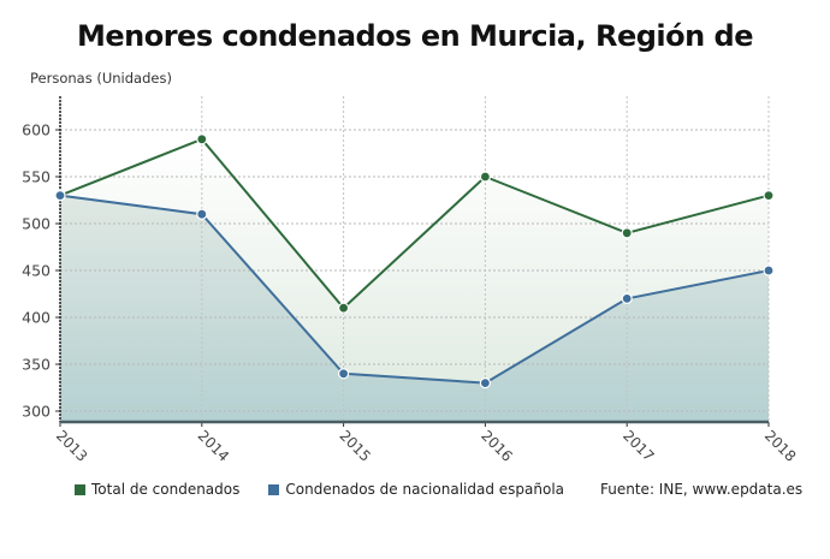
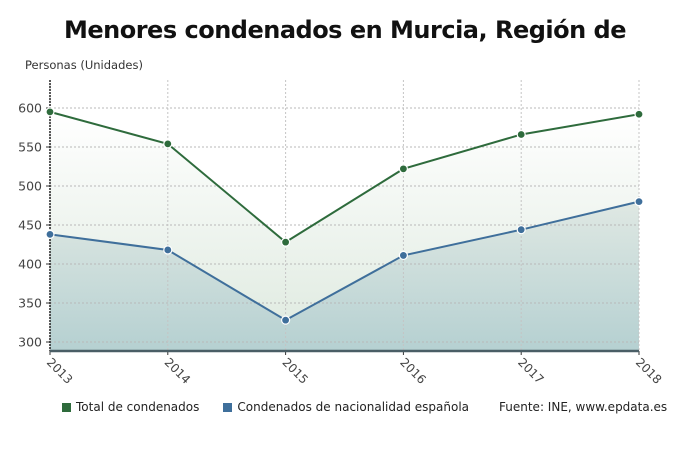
Total de condenados/2013: 530 -> 600
Condenados de nacionalidad española/2013: 530 -> 440
Total de condenados/2014: 590 -> 550
Condenados de nacionalidad española/2014: 510 -> 420
Total de condenados/2015: 410 -> 430
Condenados de nacionalidad española/2015: 340 -> 330
Total de condenados/2016: 550 -> 520
Condenados de nacionalidad española/2016: 330 -> 410
Total de condenados/2017: 490 -> 570
Condenados de nacionalidad española/2017: 420 -> 440
Total de condenados/2018: 530 -> 590
Condenados de nacionalidad española/2018: 450 -> 480
